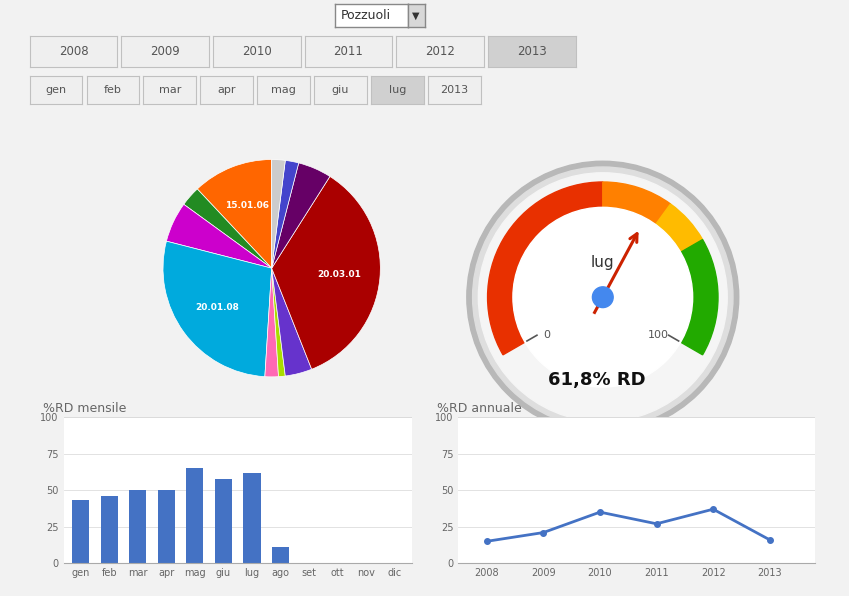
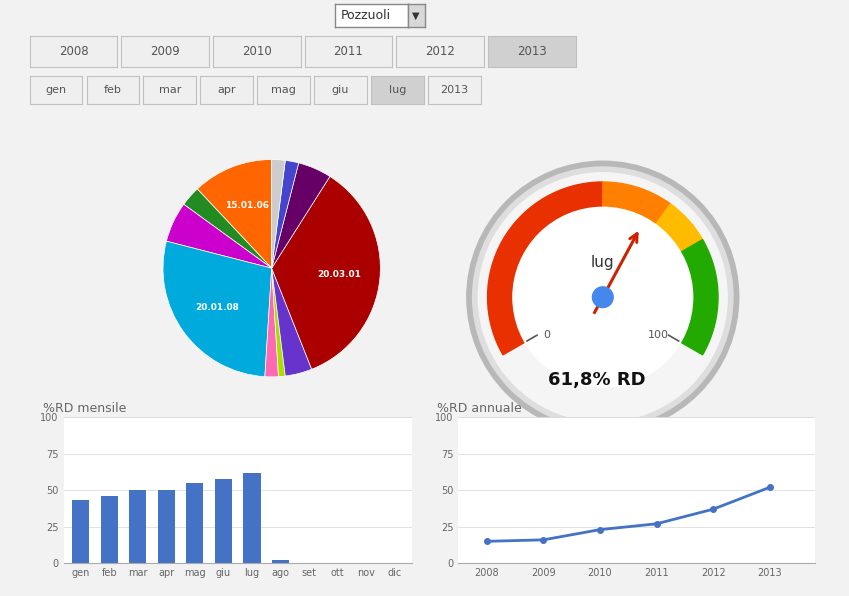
%RD mensile/mag: 65 -> 55
%RD mensile/ago: 11 -> 2
%RD annuale/2009: 21 -> 16
%RD annuale/2010: 35 -> 23
%RD annuale/2013: 16 -> 52
